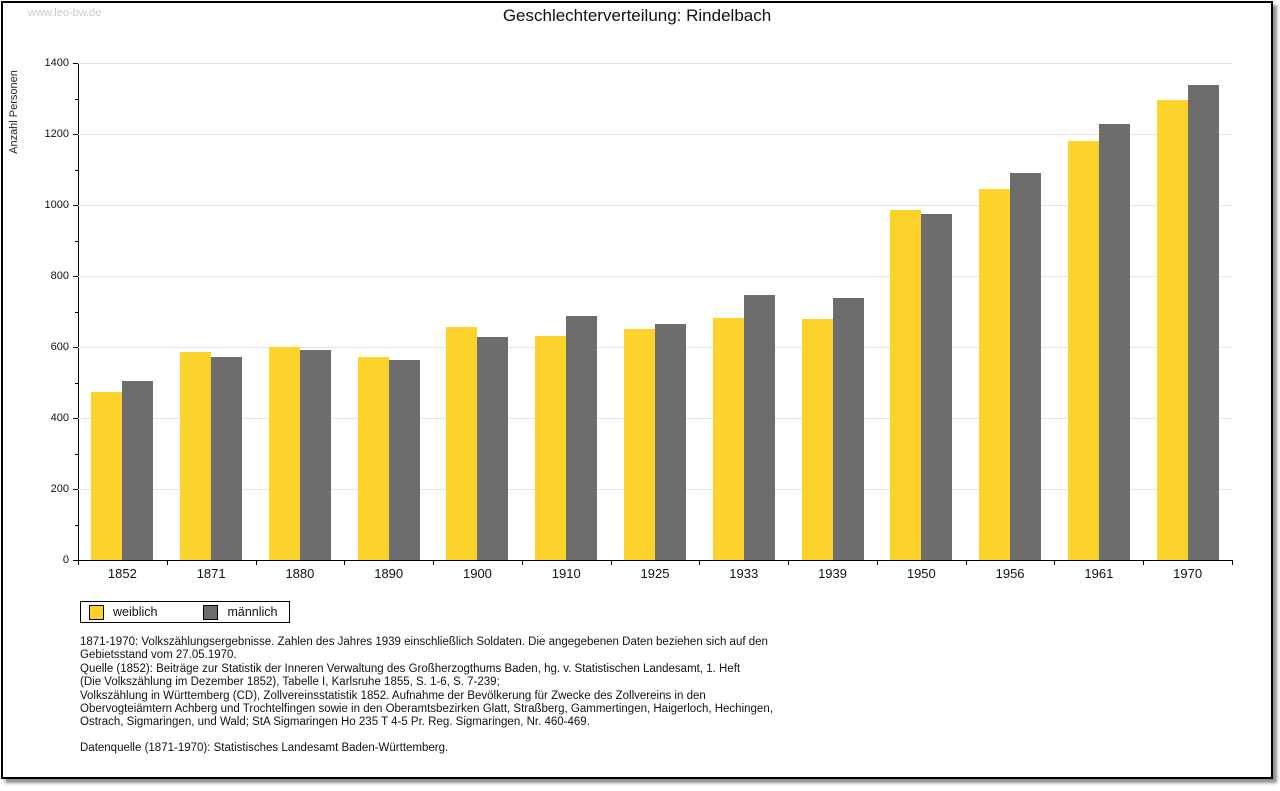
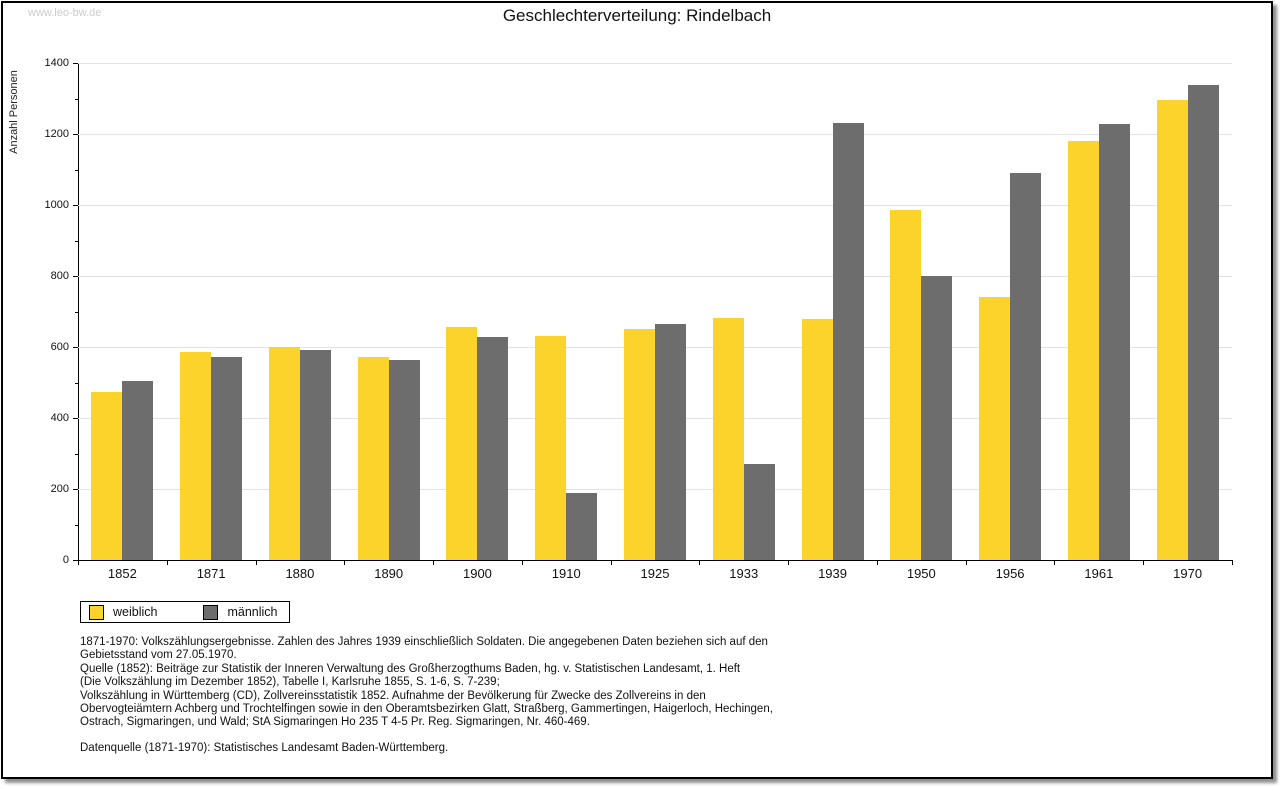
männlich/1910: 690 -> 190
männlich/1933: 750 -> 270
männlich/1939: 740 -> 1230
männlich/1950: 980 -> 800
weiblich/1956: 1040 -> 740
